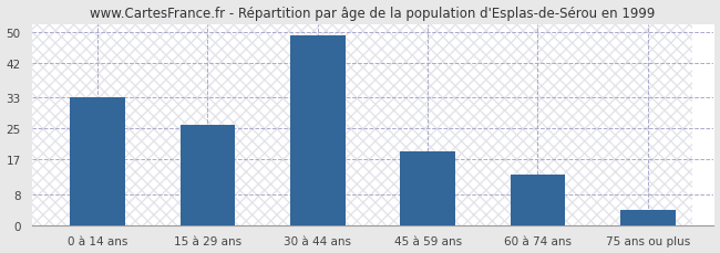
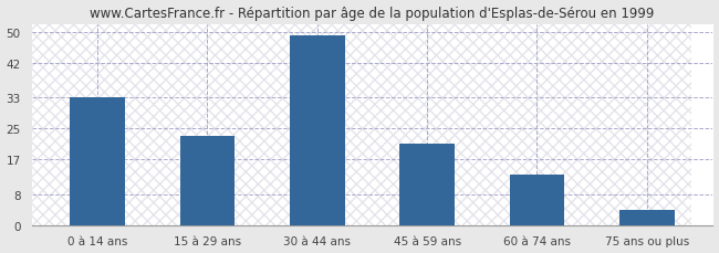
15 à 29 ans: 26 -> 23
45 à 59 ans: 19 -> 21
